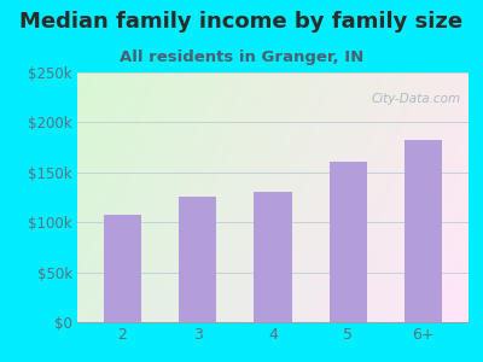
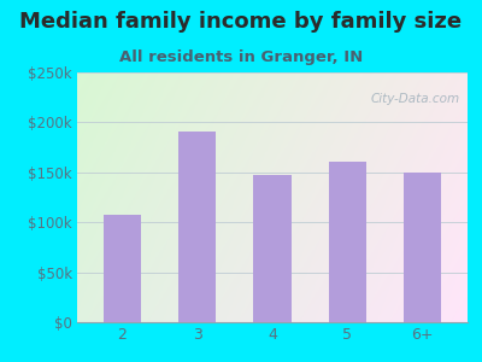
3: $126k -> $191k
4: $130k -> $147k
6+: $182k -> $150k
